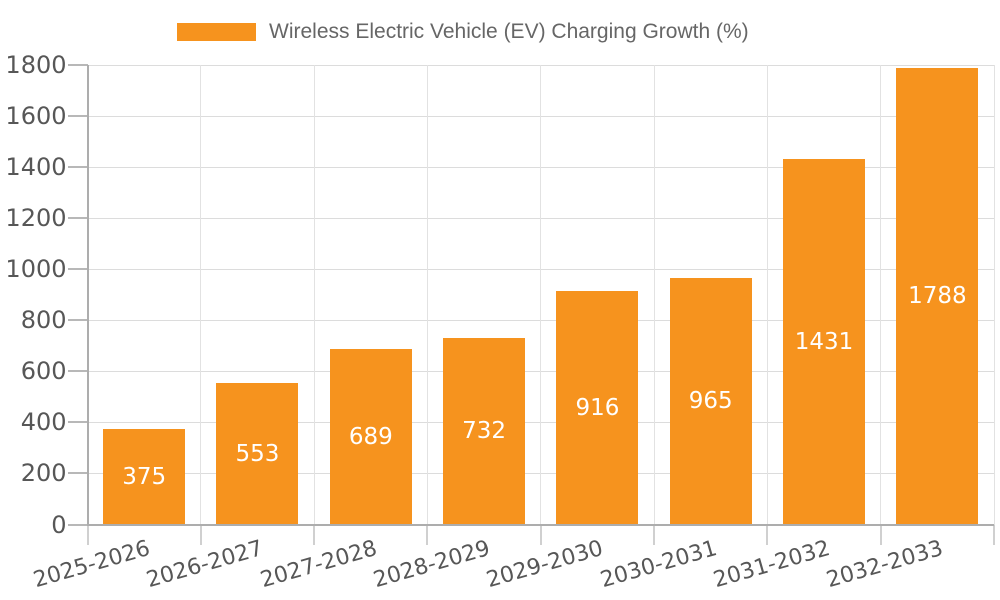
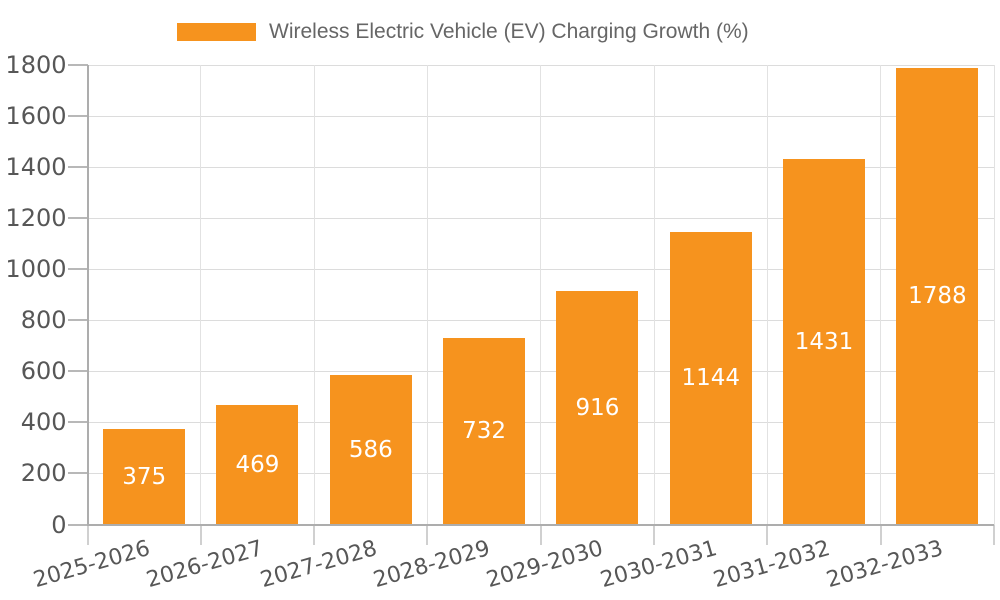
2026-2027: 553 -> 469
2027-2028: 689 -> 586
2030-2031: 965 -> 1144
